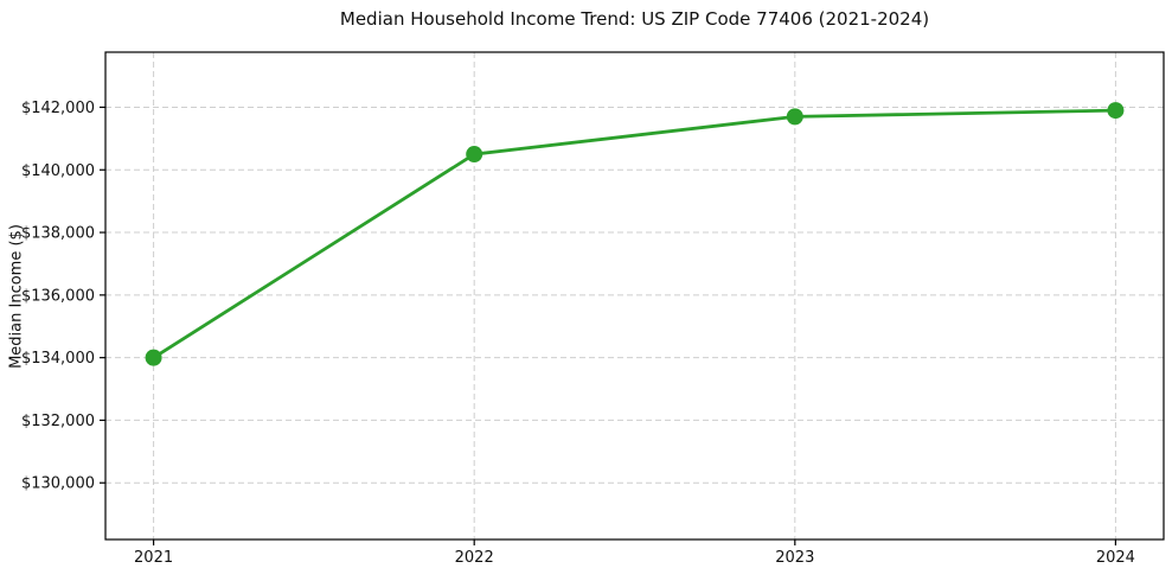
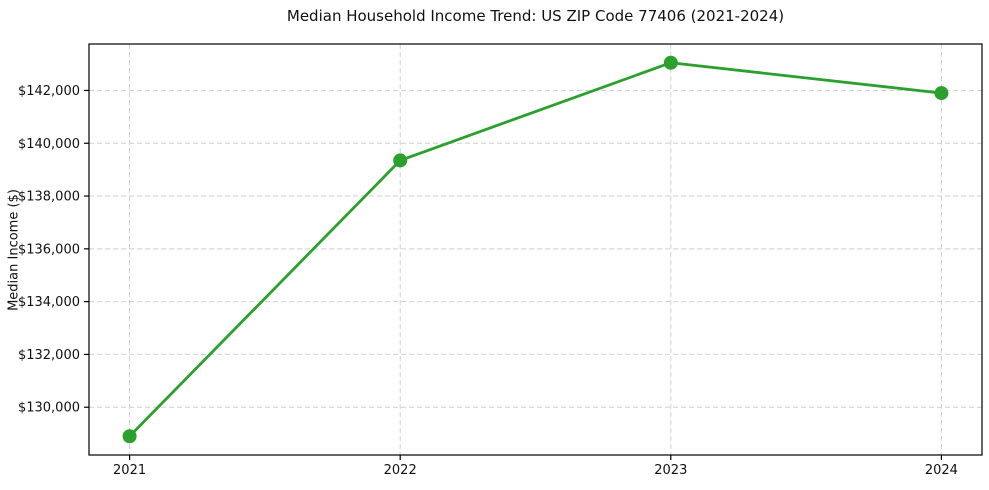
2021: $134000 -> $128900
2022: $140500 -> $139400
2023: $141700 -> $143000
